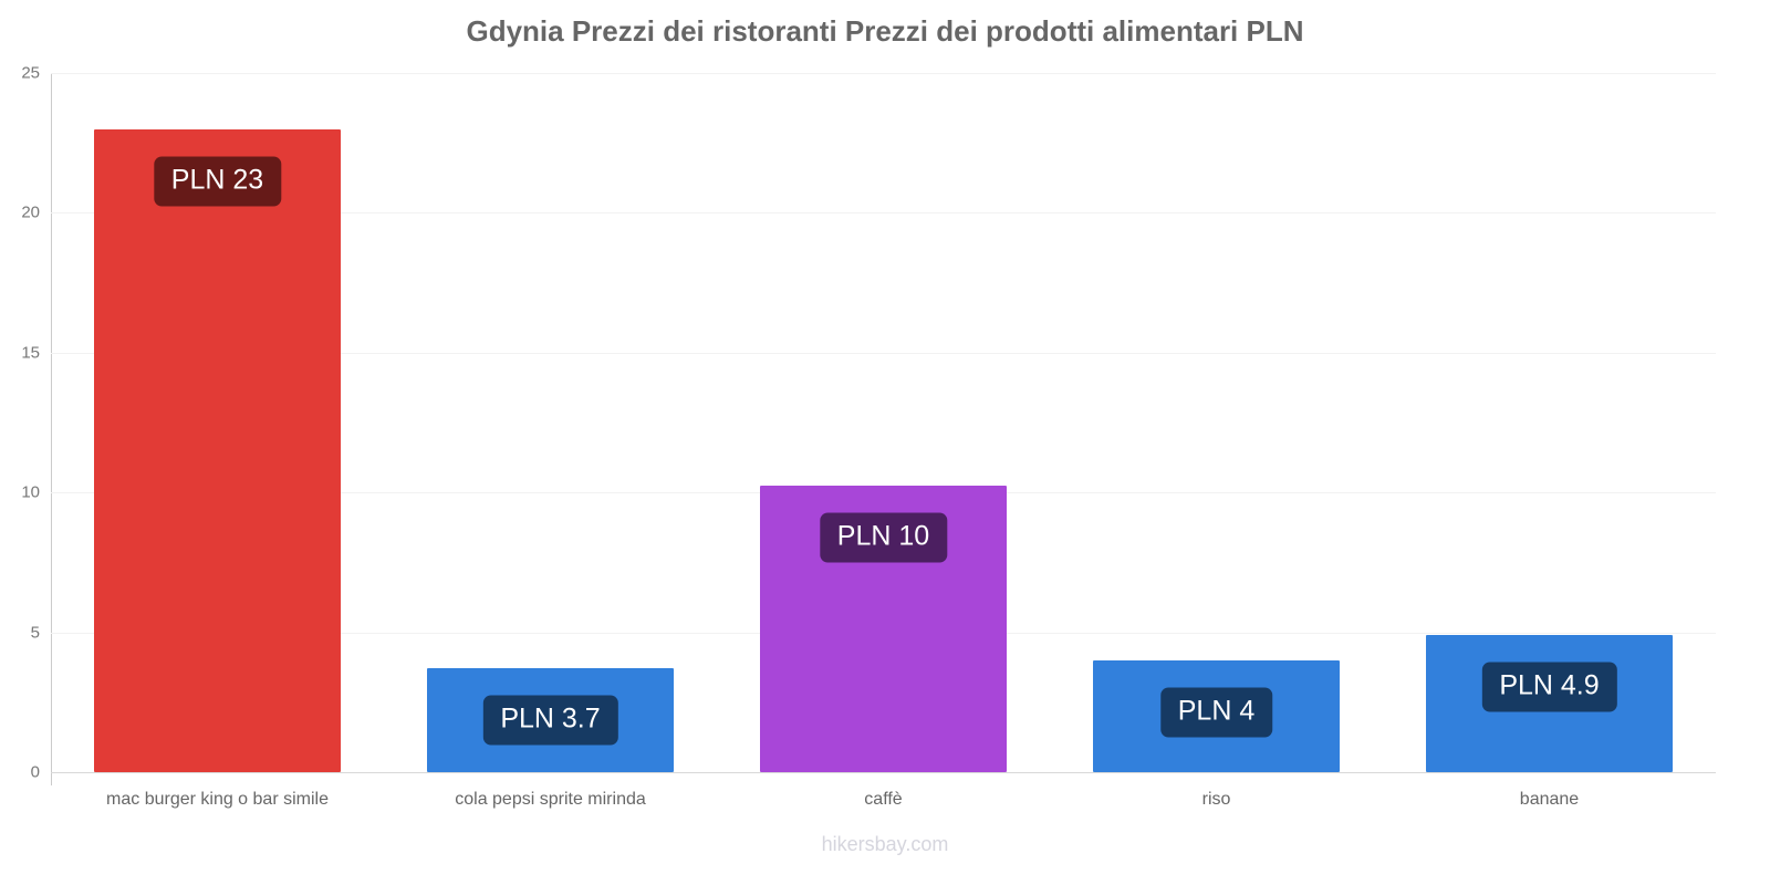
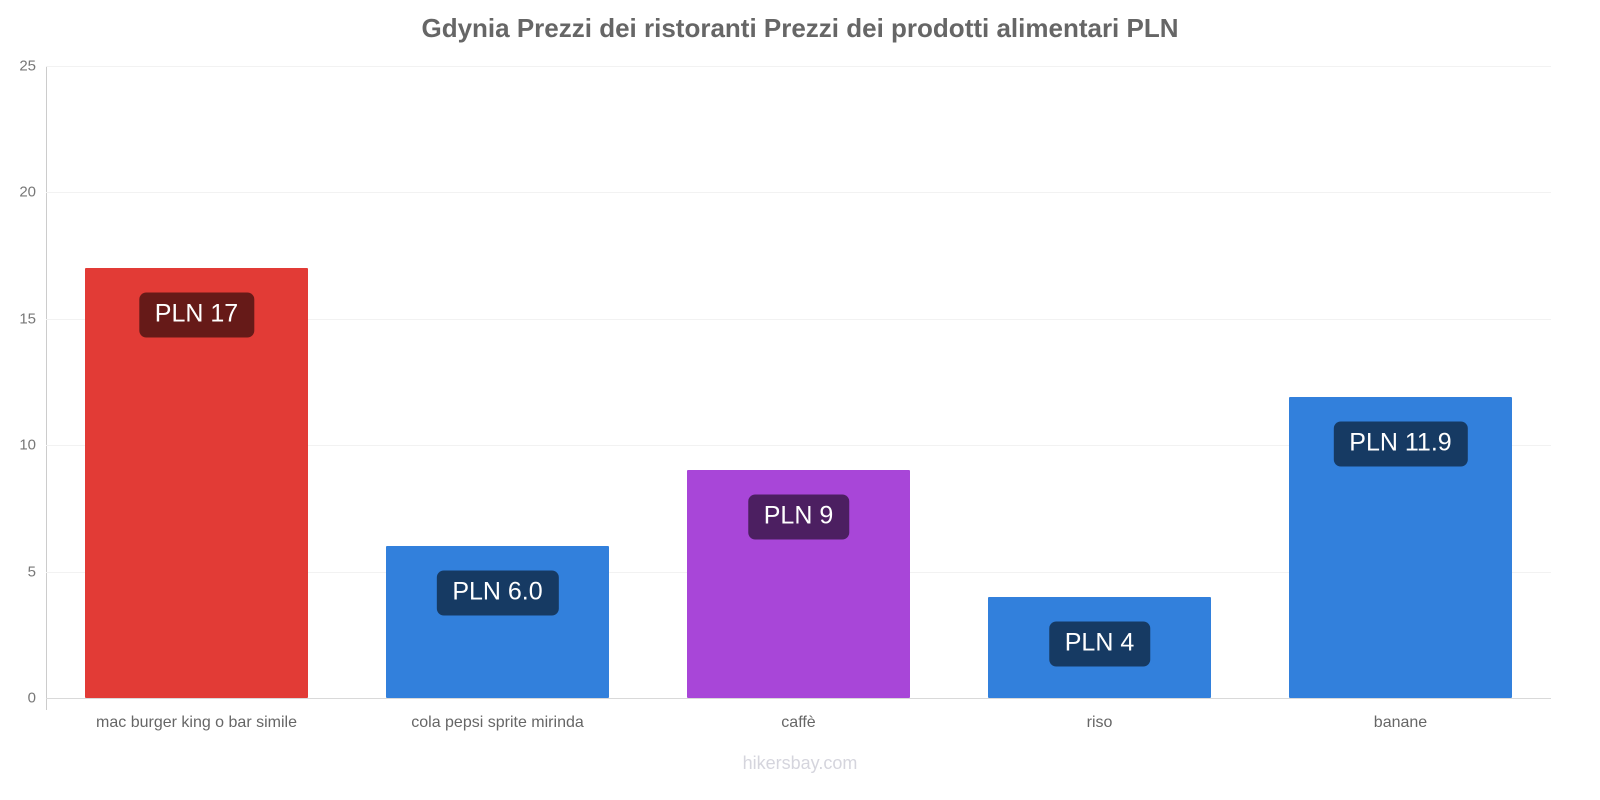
mac burger king o bar simile: 23 -> 17
cola pepsi sprite mirinda: 3.7 -> 6.0
caffè: 10 -> 9
banane: 4.9 -> 11.9
